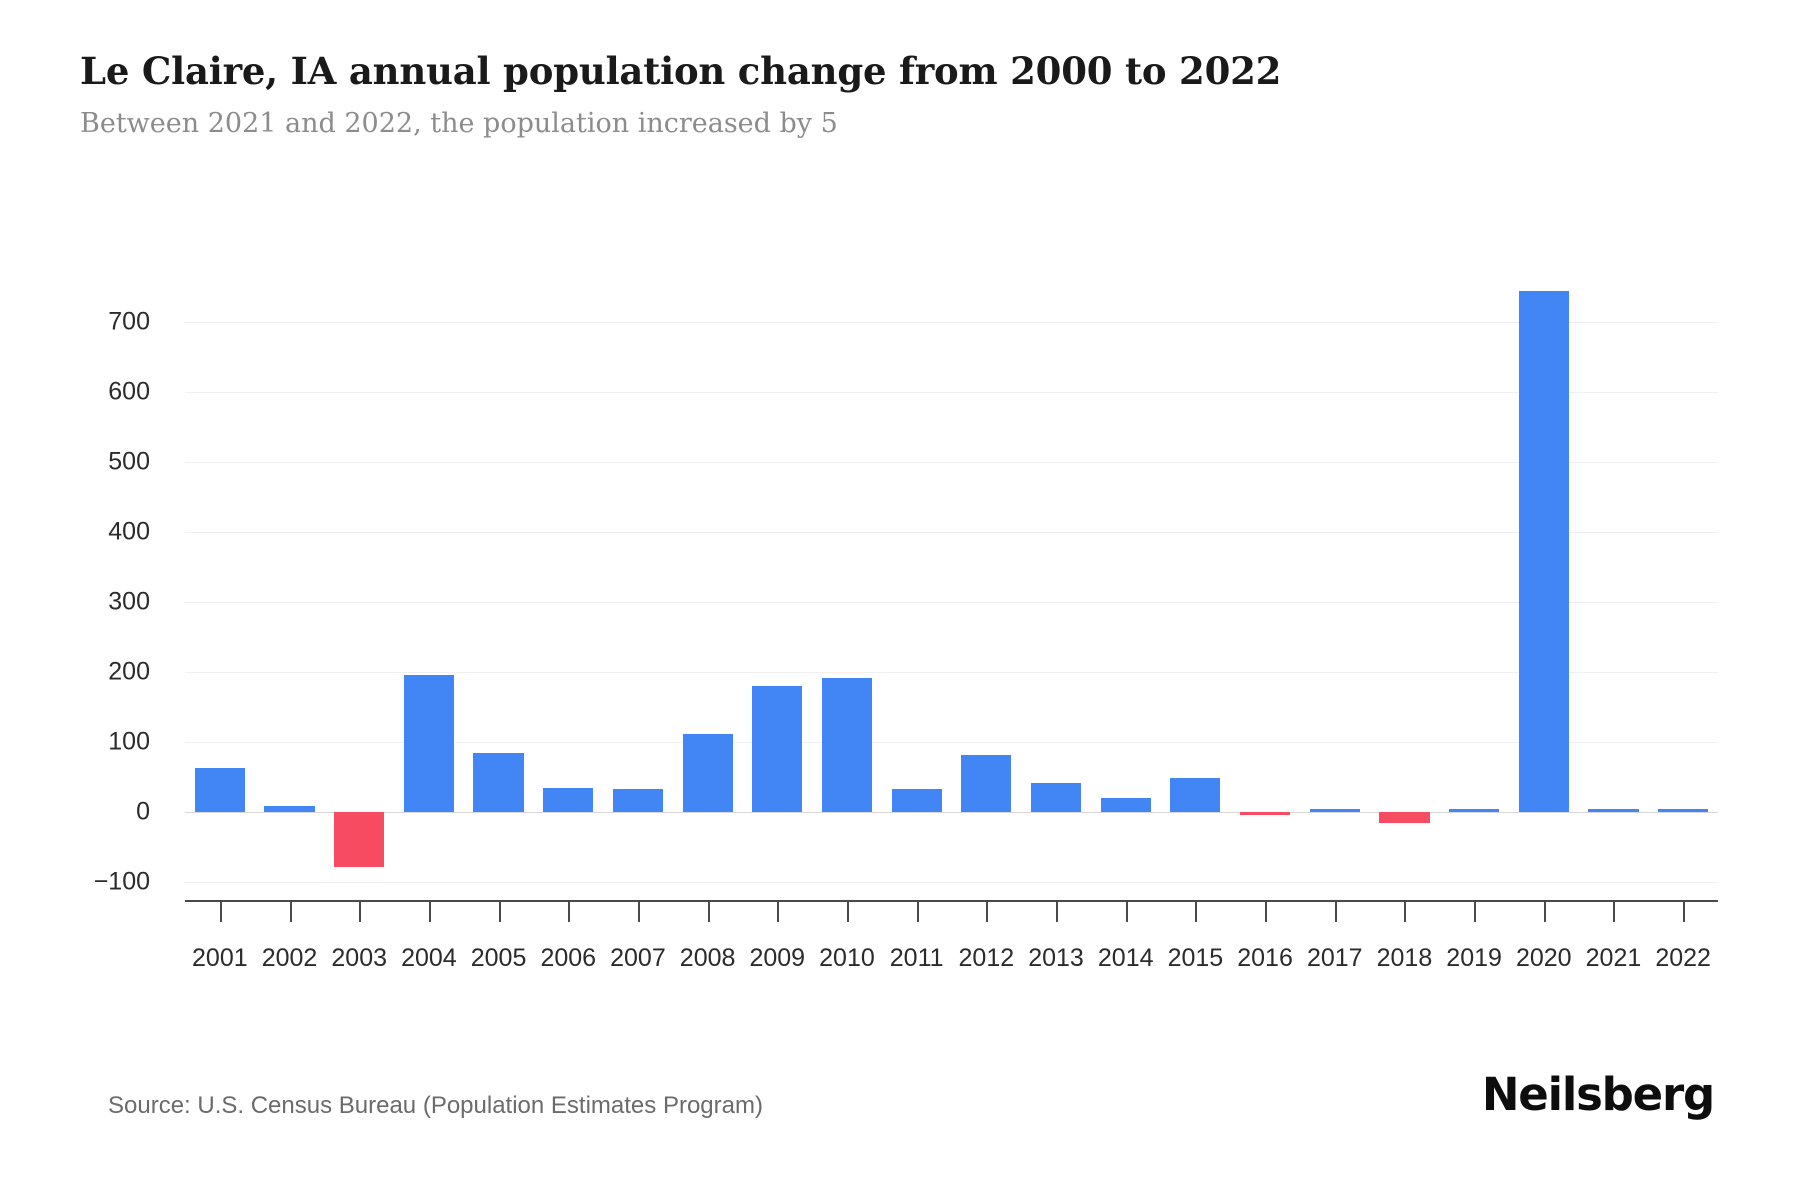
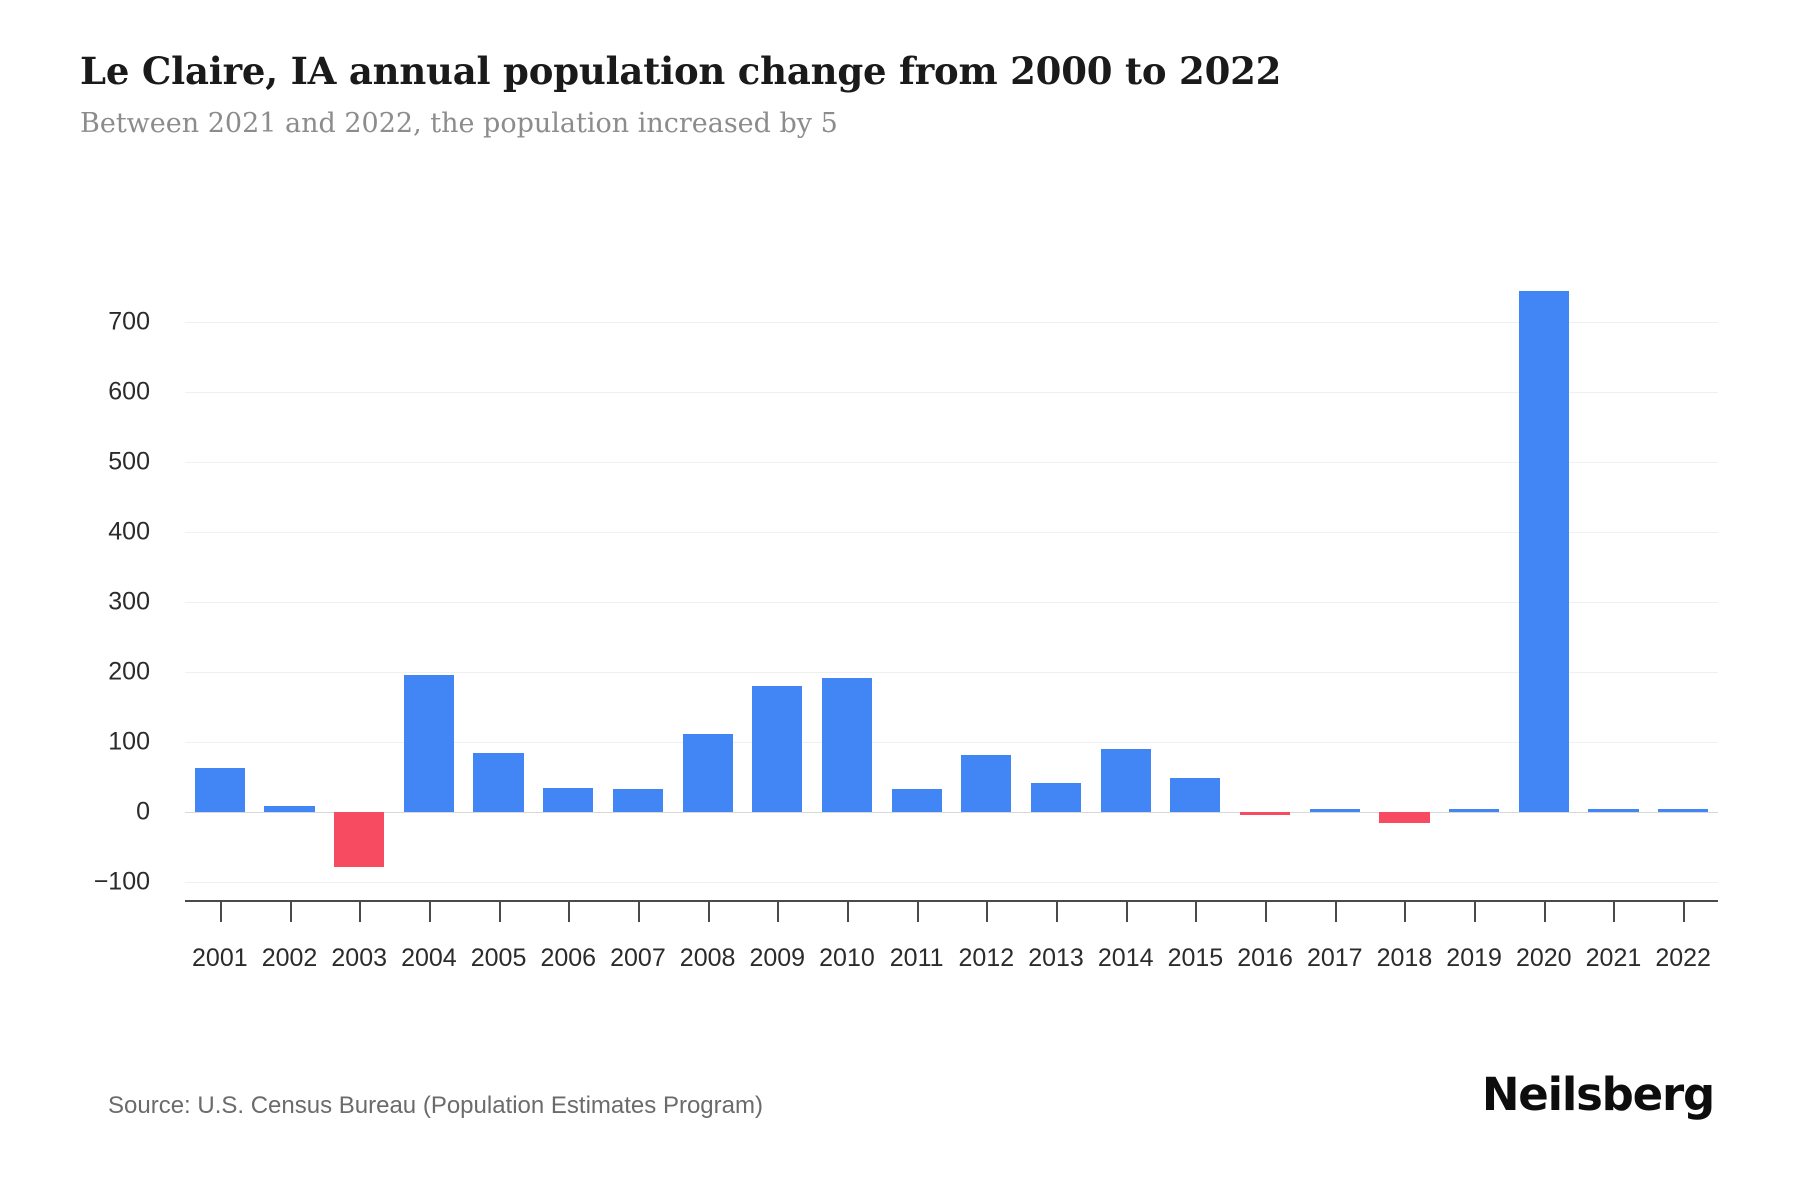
2014: 20 -> 90
